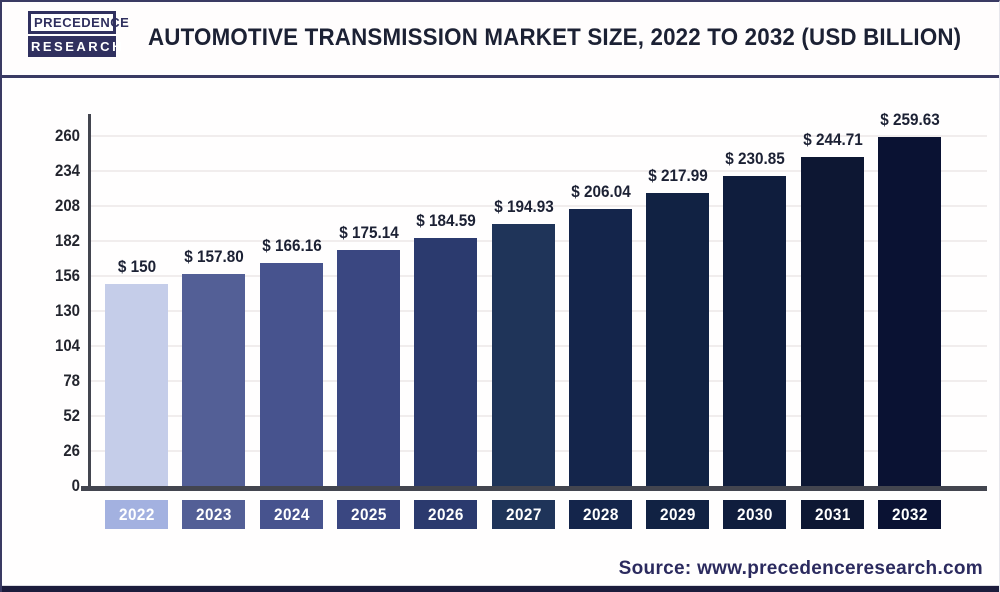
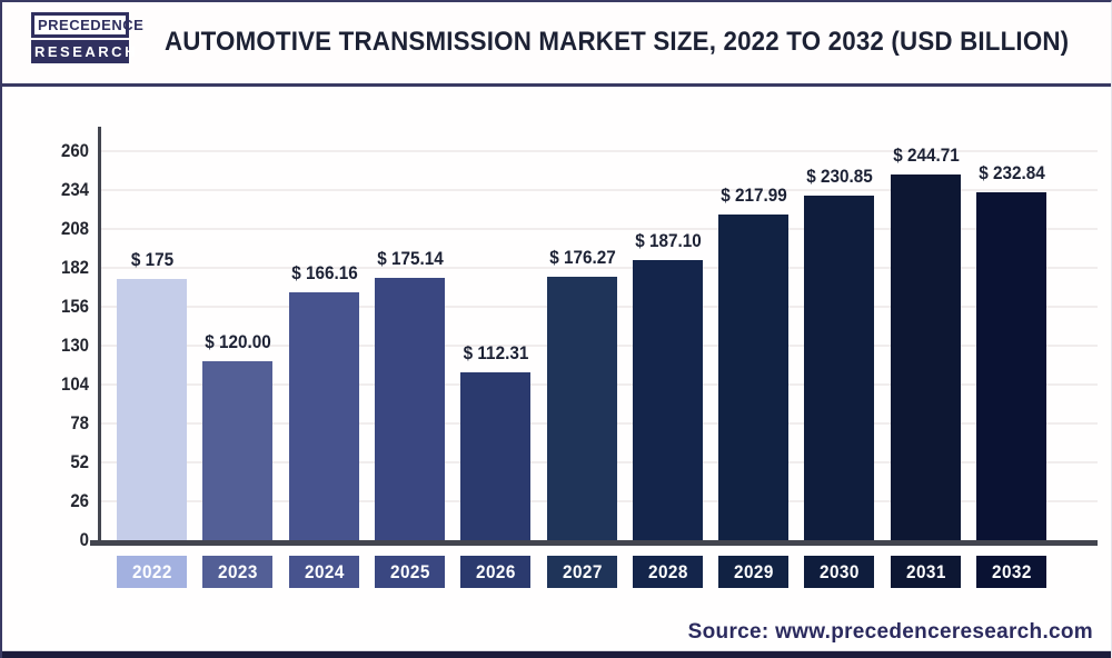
2022: 150 -> 175
2023: 157.80 -> 120.00
2026: 184.59 -> 112.31
2027: 194.93 -> 176.27
2028: 206.04 -> 187.10
2032: 259.63 -> 232.84
